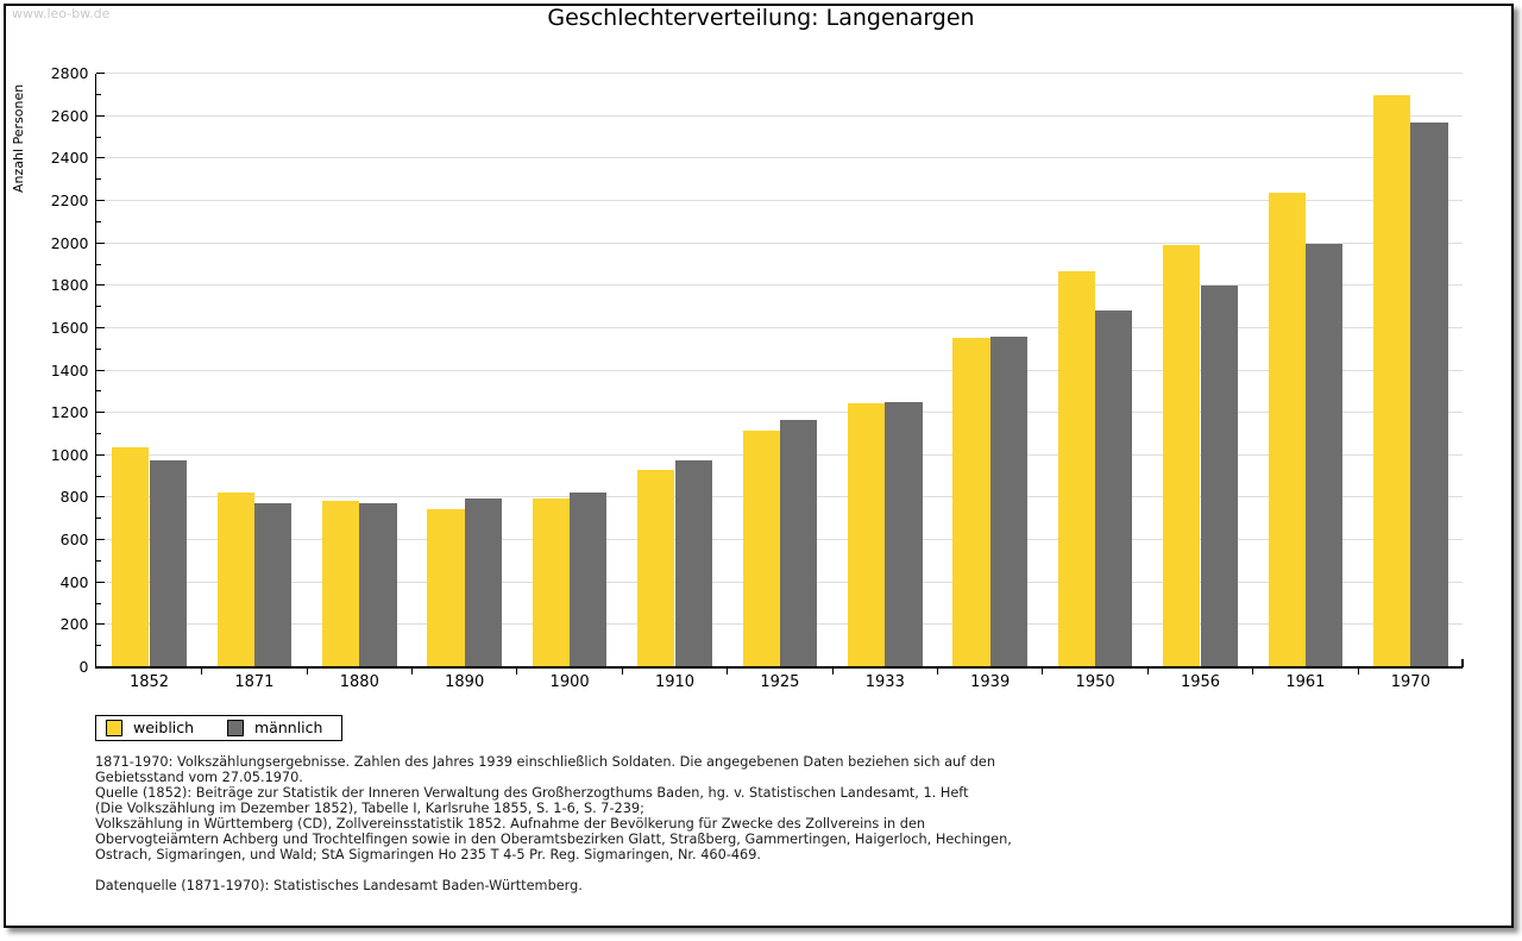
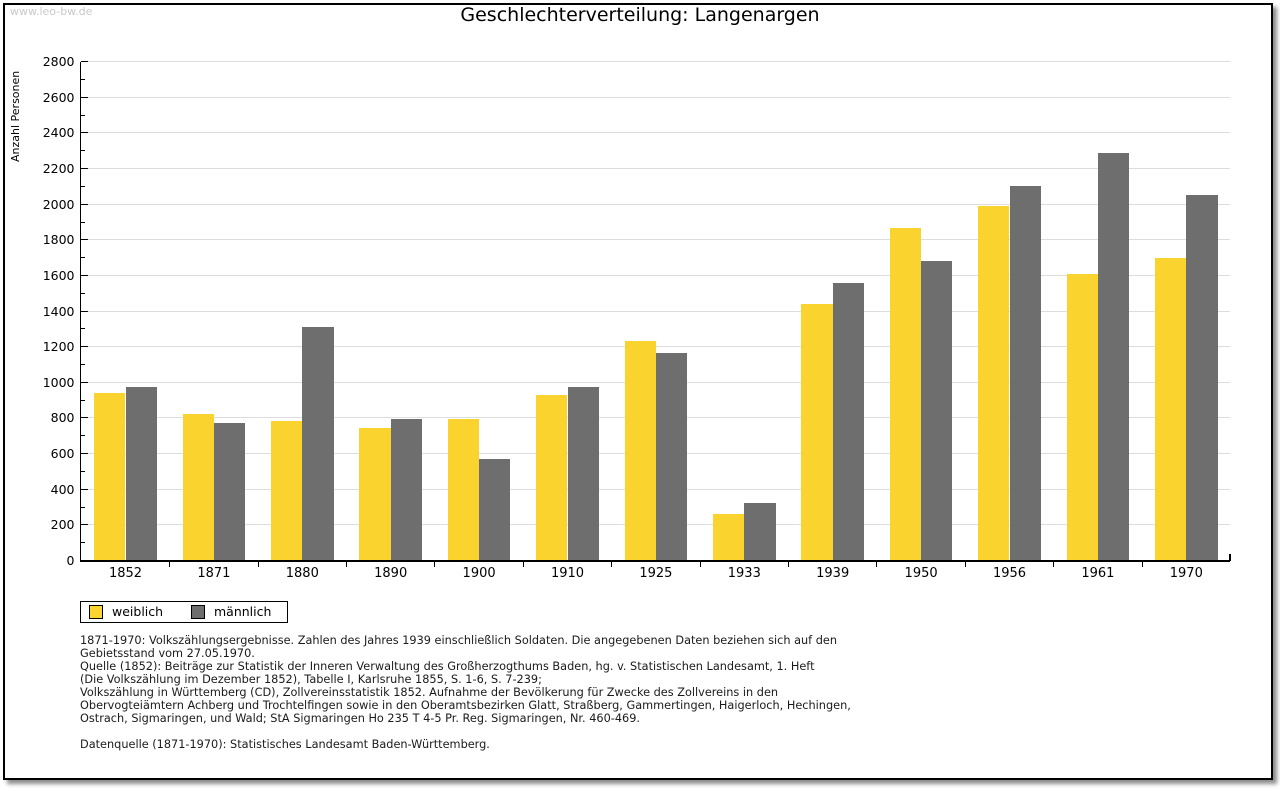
weiblich/1852: 1040 -> 940
männlich/1880: 770 -> 1310
männlich/1900: 820 -> 570
weiblich/1925: 1120 -> 1230
weiblich/1933: 1240 -> 260
männlich/1933: 1250 -> 320
weiblich/1939: 1550 -> 1440
männlich/1956: 1800 -> 2100
weiblich/1961: 2240 -> 1610
männlich/1961: 2000 -> 2290
weiblich/1970: 2700 -> 1700
männlich/1970: 2570 -> 2050
